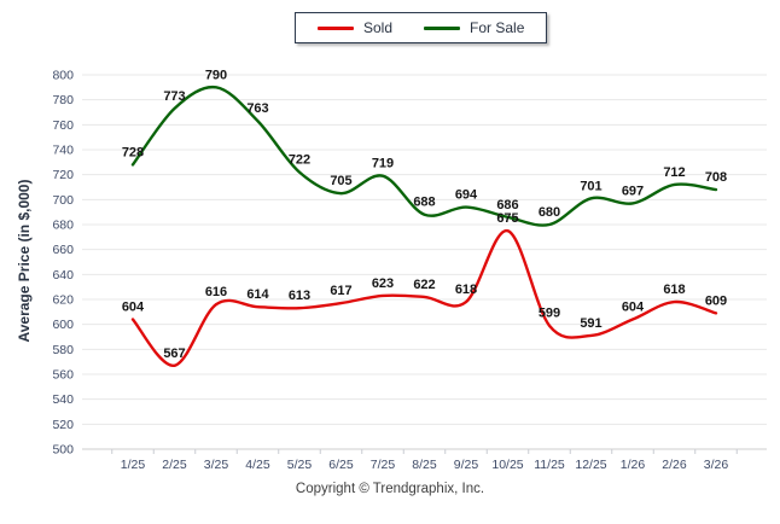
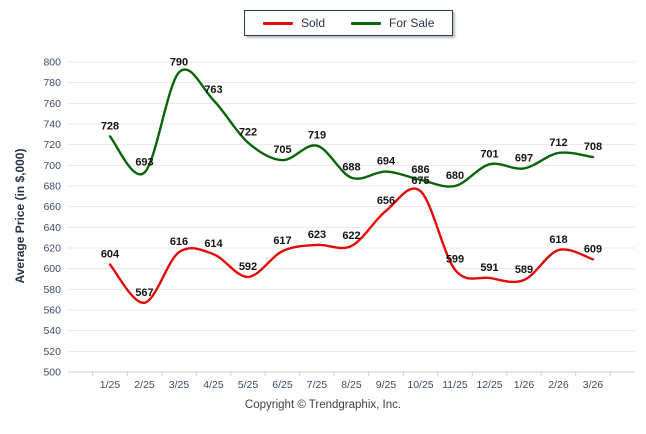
For Sale/2/25: 773 -> 693
Sold/5/25: 613 -> 592
Sold/9/25: 618 -> 656
Sold/1/26: 604 -> 589
